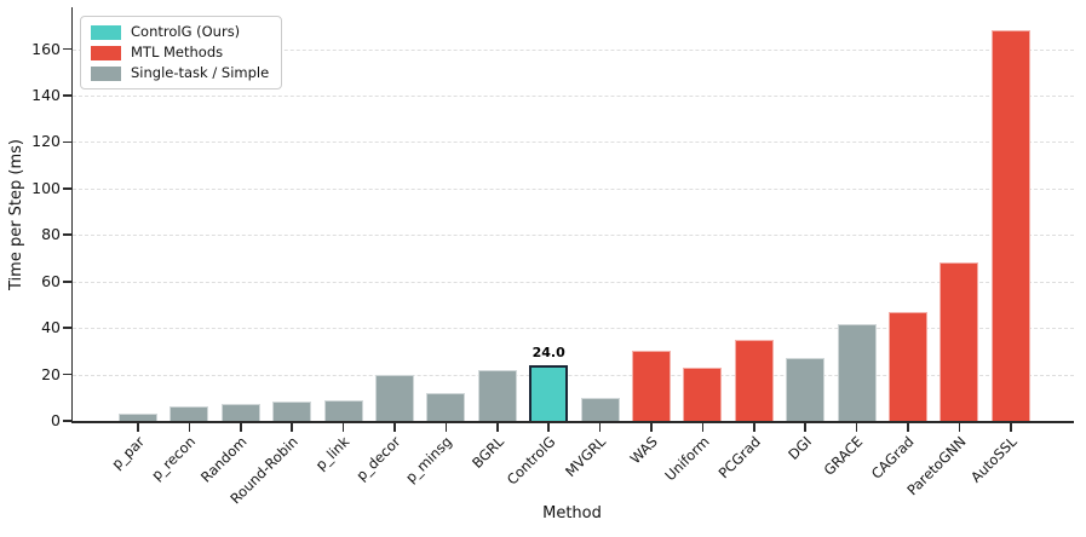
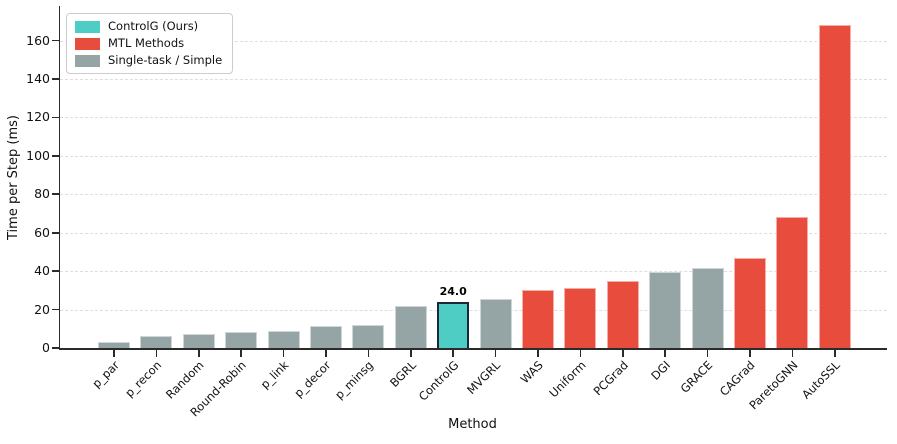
p_decor: 20 -> 11
MVGRL: 10 -> 25
Uniform: 23 -> 31
DGI: 27 -> 40
